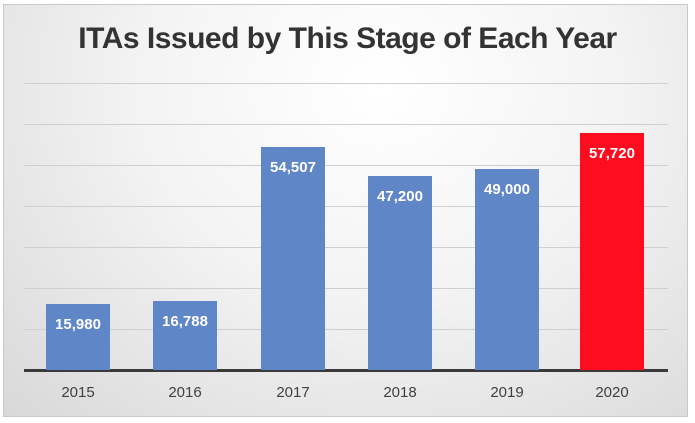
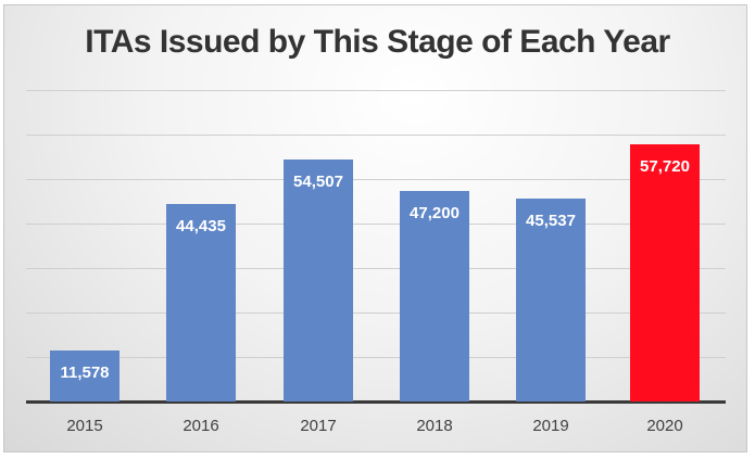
2015: 15,980 -> 11,578
2016: 16,788 -> 44,435
2019: 49,000 -> 45,537
